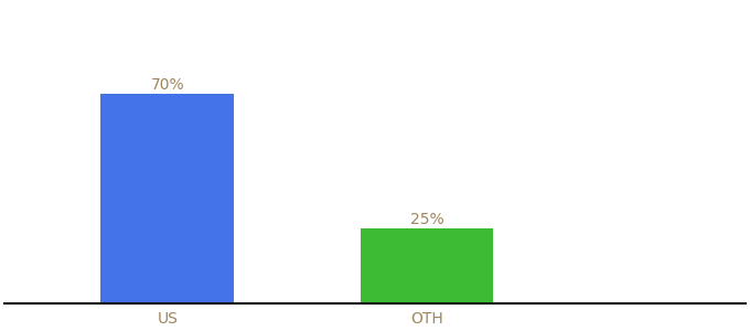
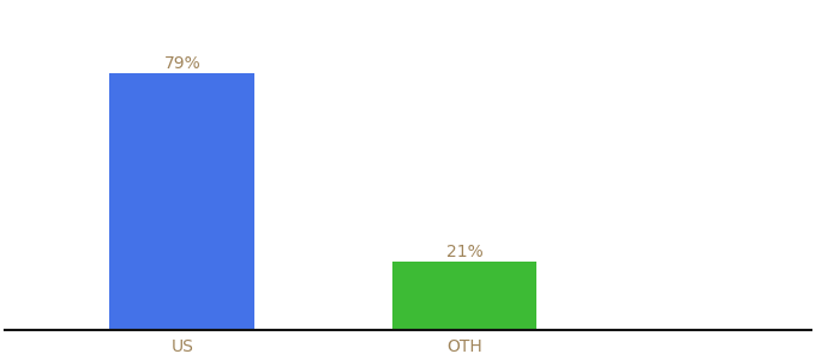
US: 70% -> 79%
OTH: 25% -> 21%
